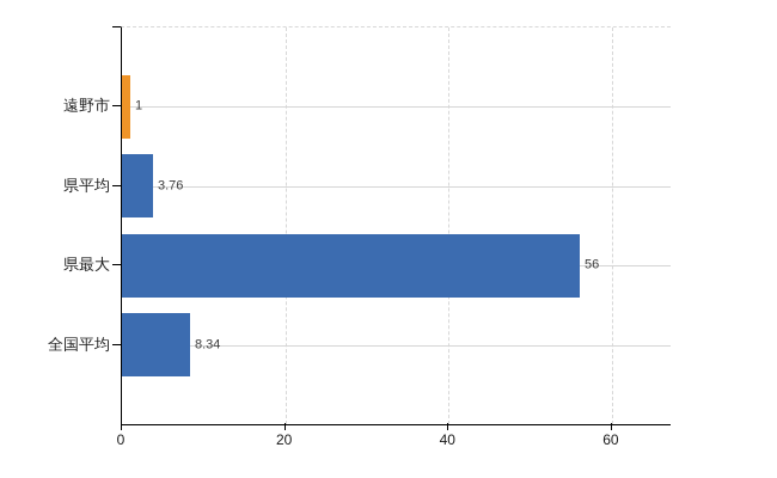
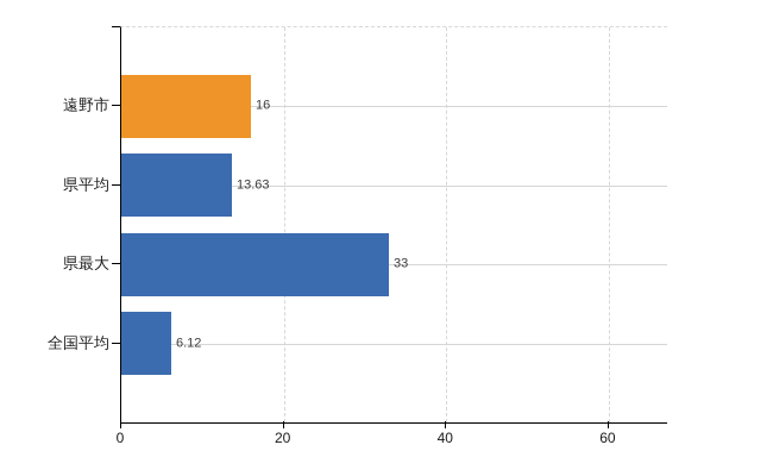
遠野市: 1 -> 16
県平均: 3.76 -> 13.63
県最大: 56 -> 33
全国平均: 8.34 -> 6.12
